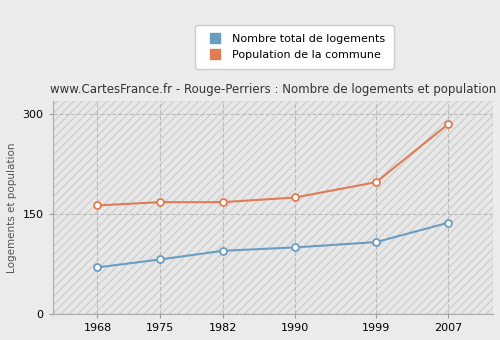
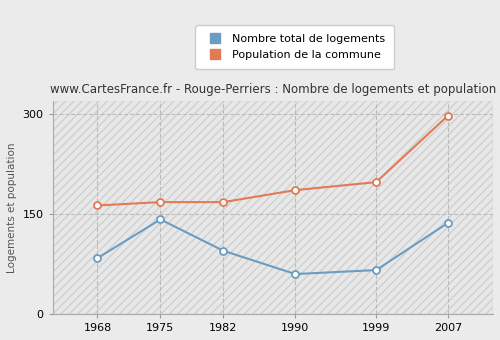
Nombre total de logements/1968: 70 -> 84
Nombre total de logements/1975: 82 -> 142
Nombre total de logements/1990: 100 -> 60
Population de la commune/1990: 175 -> 186
Nombre total de logements/1999: 108 -> 66
Population de la commune/2007: 285 -> 298
